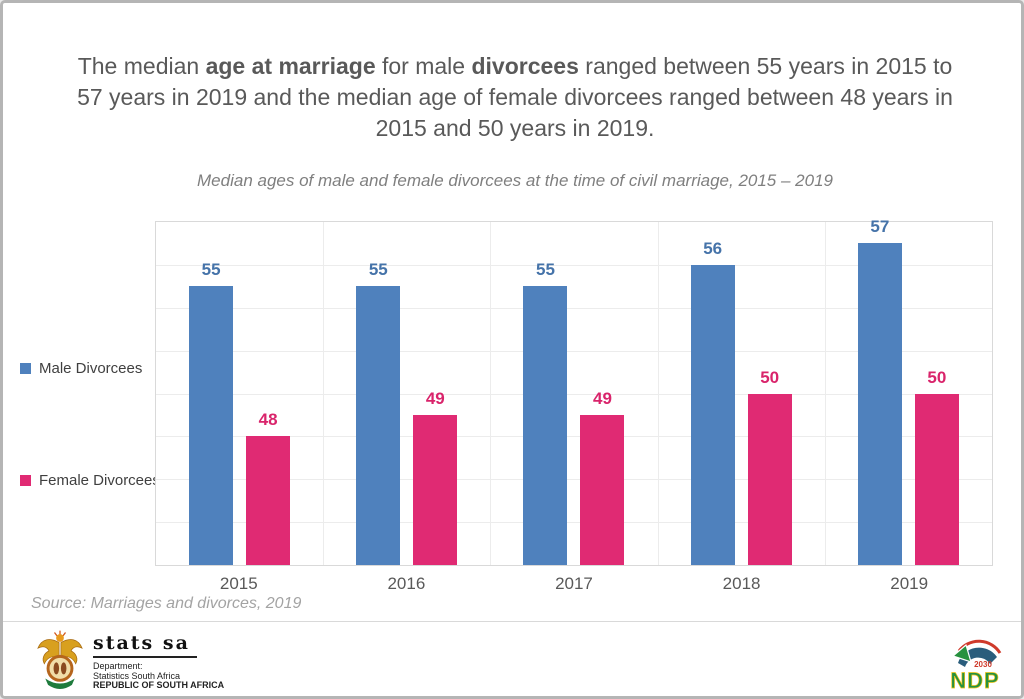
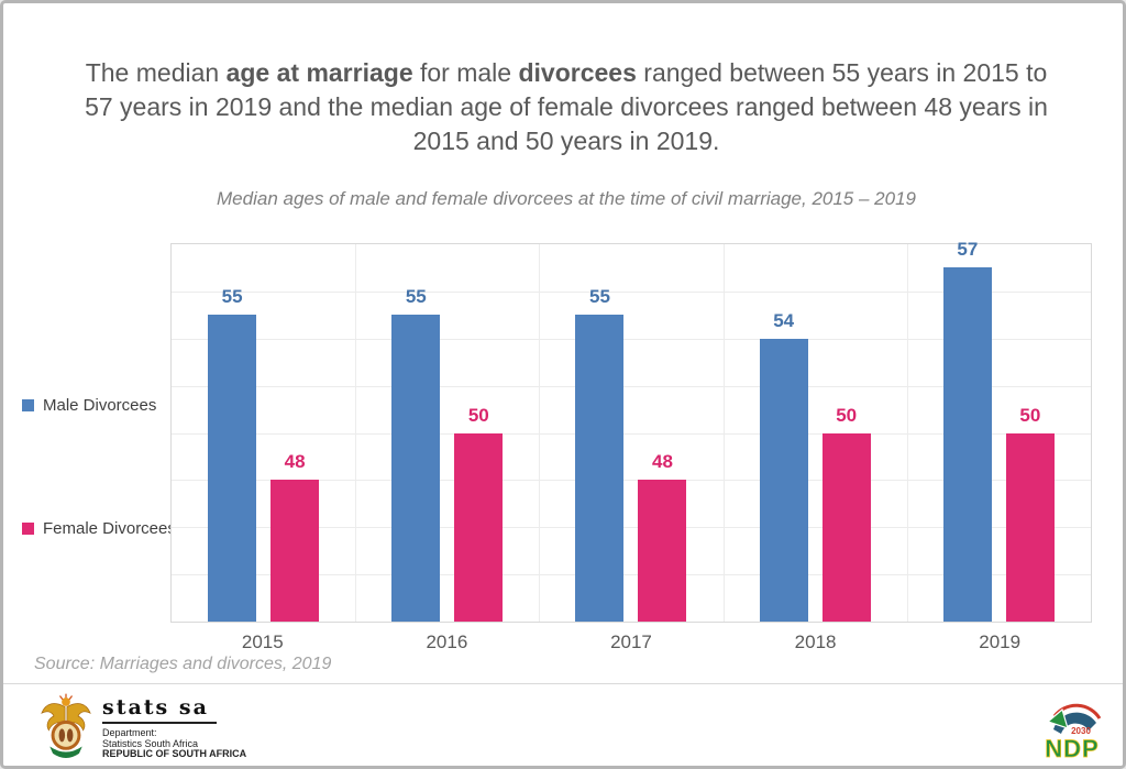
Female Divorcees/2016: 49 -> 50
Female Divorcees/2017: 49 -> 48
Male Divorcees/2018: 56 -> 54
